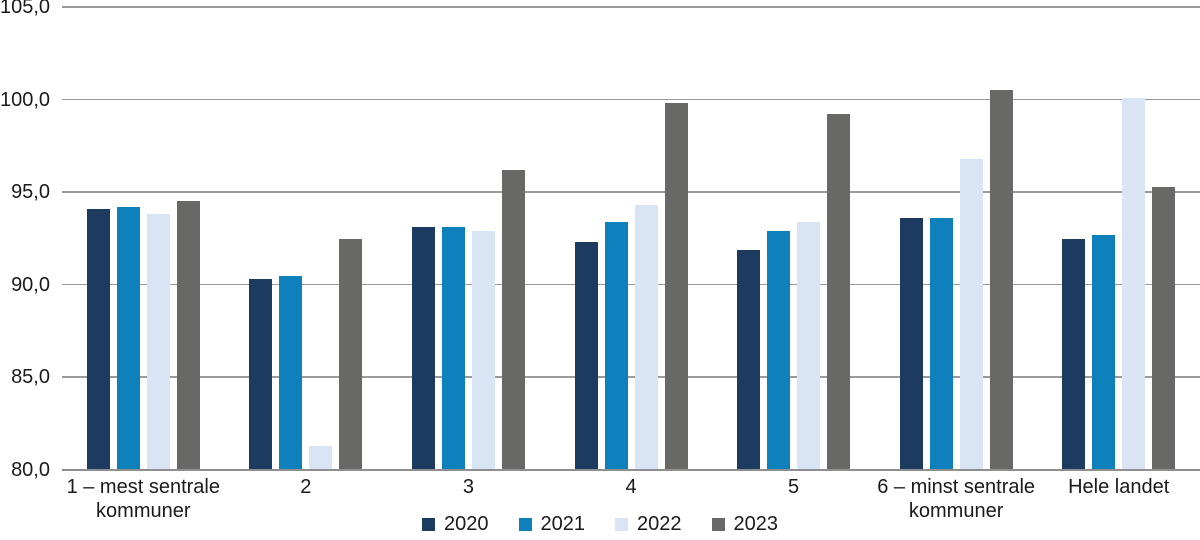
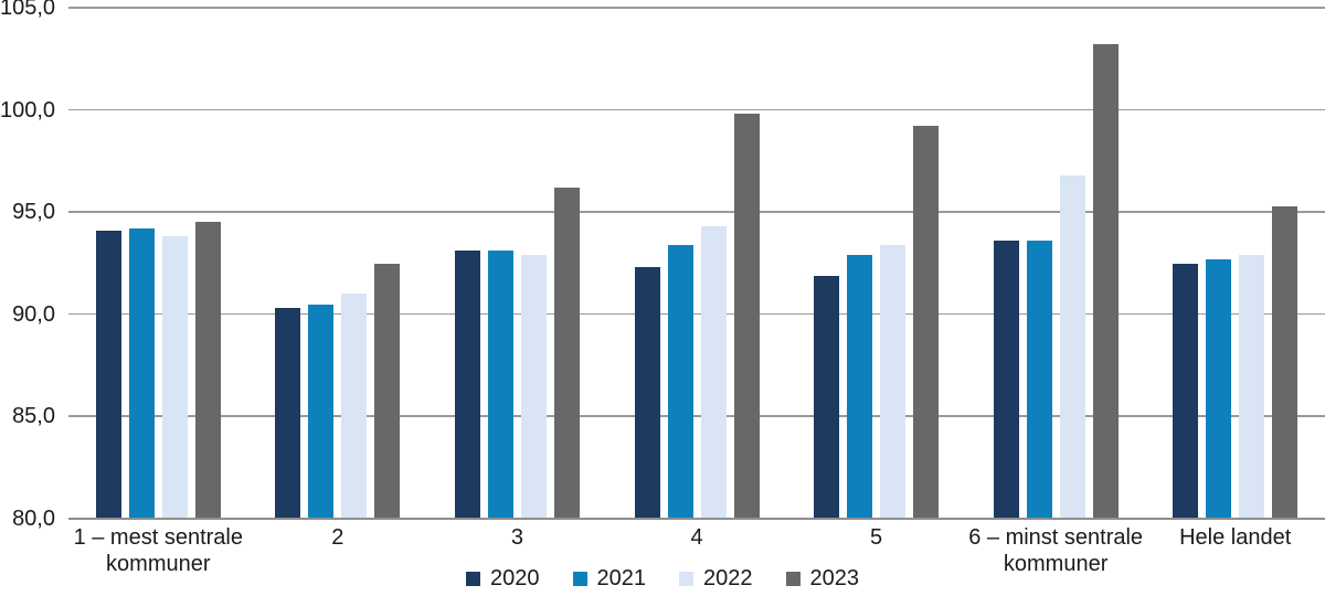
2022/2: 81,3 -> 91,0
2023/6 – minst sentrale kommuner: 100,5 -> 103,2
2022/Hele landet: 100,1 -> 92,9
